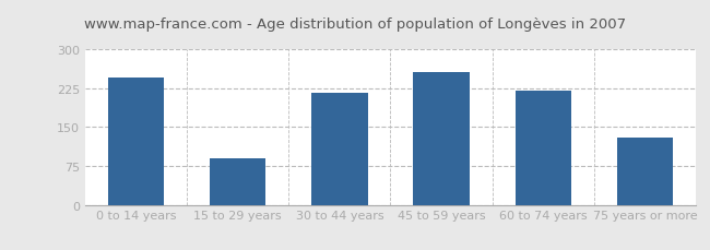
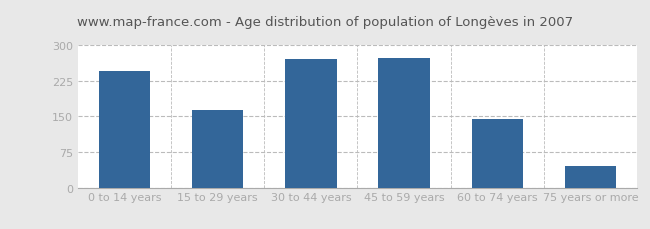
15 to 29 years: 90 -> 163
30 to 44 years: 215 -> 270
45 to 59 years: 255 -> 273
60 to 74 years: 220 -> 144
75 years or more: 130 -> 46
